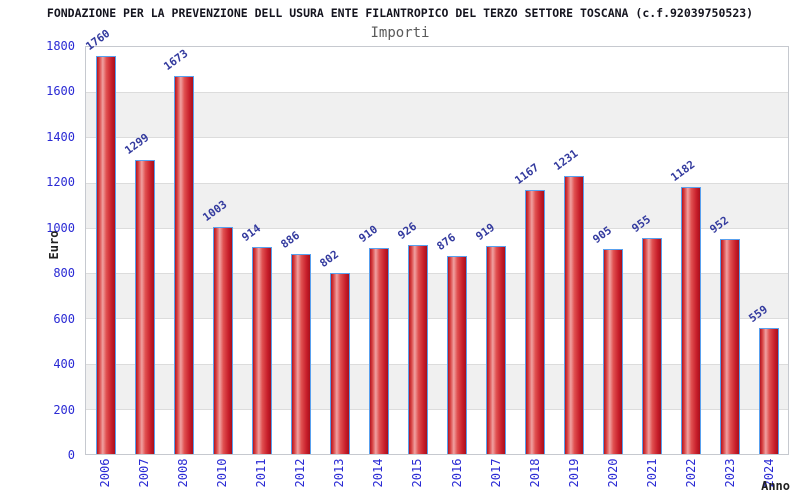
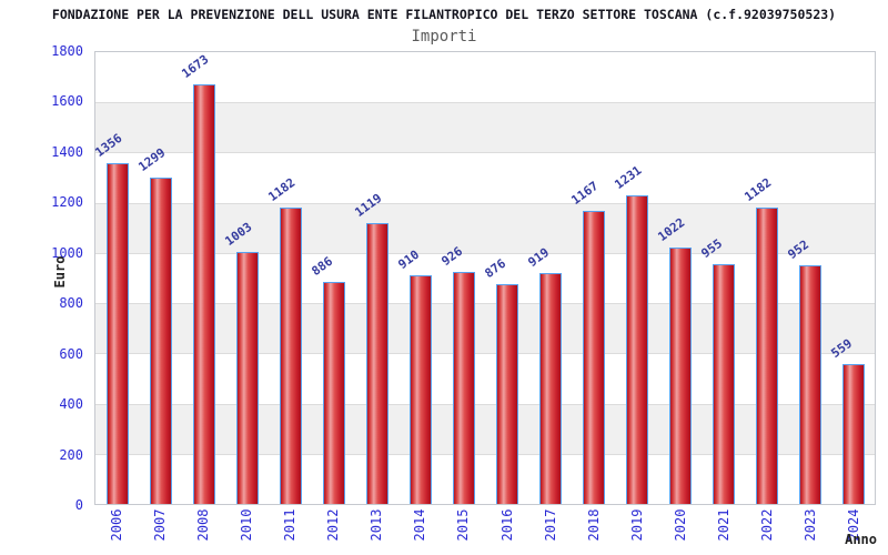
2006: 1760 -> 1356
2011: 914 -> 1182
2013: 802 -> 1119
2020: 905 -> 1022
